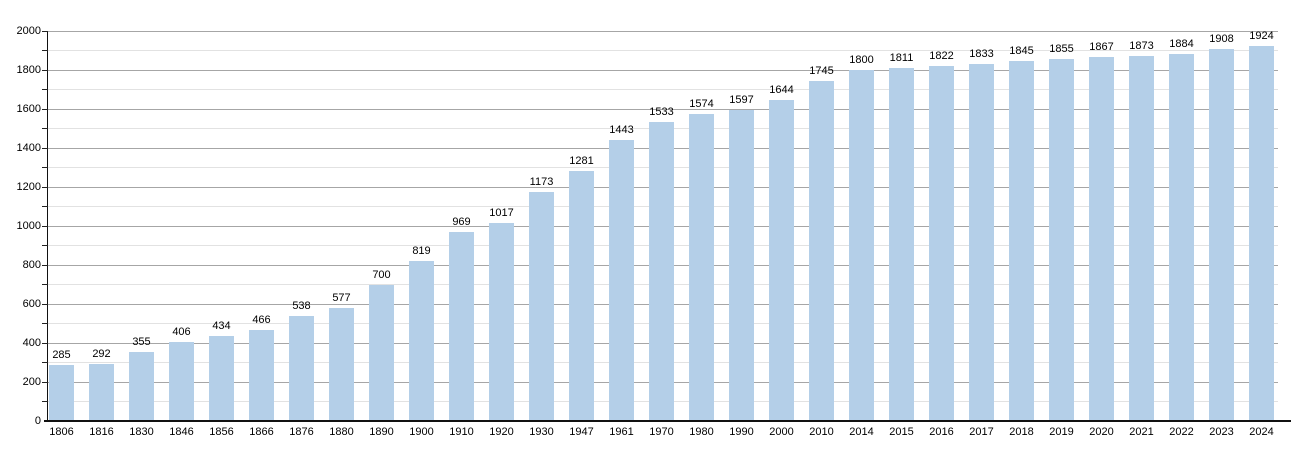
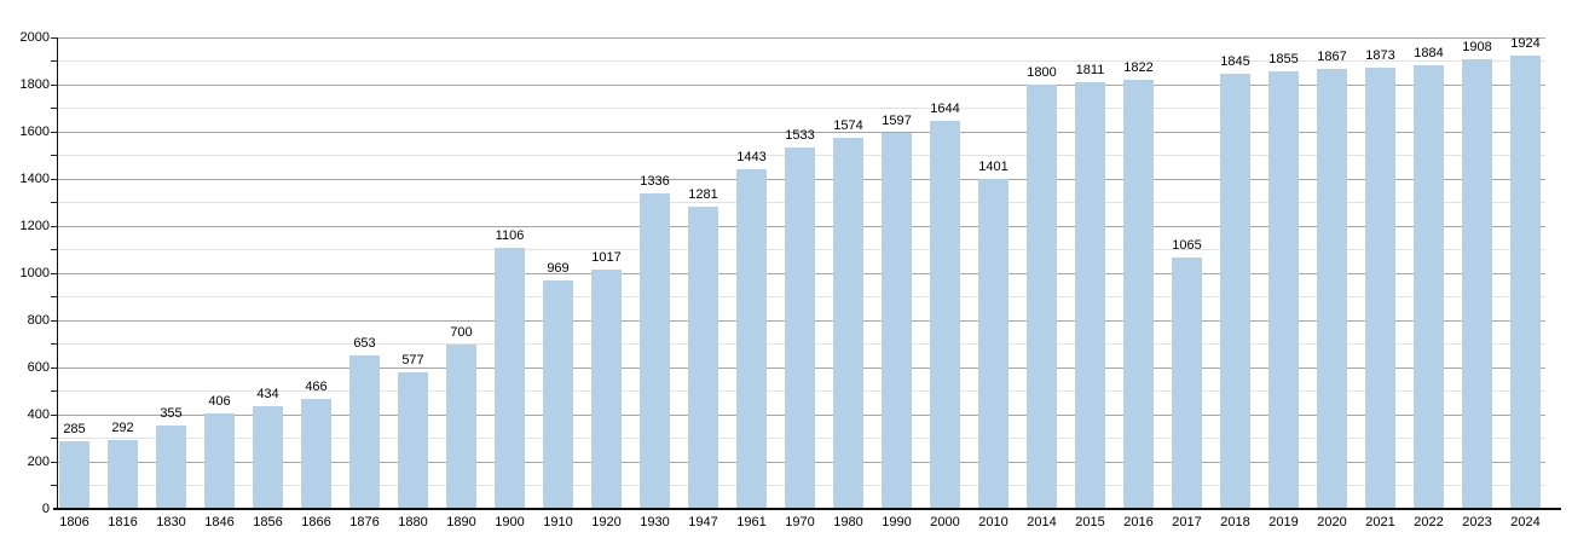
1876: 538 -> 653
1900: 819 -> 1106
1930: 1173 -> 1336
2010: 1745 -> 1401
2017: 1833 -> 1065
